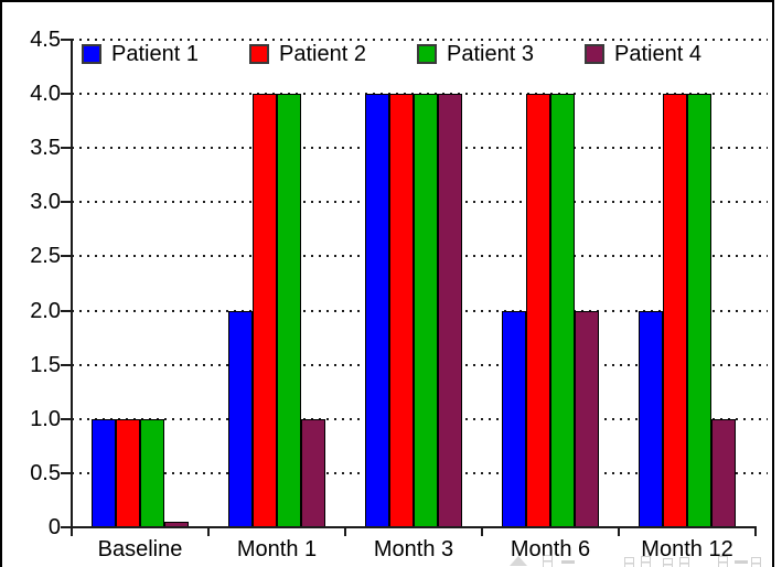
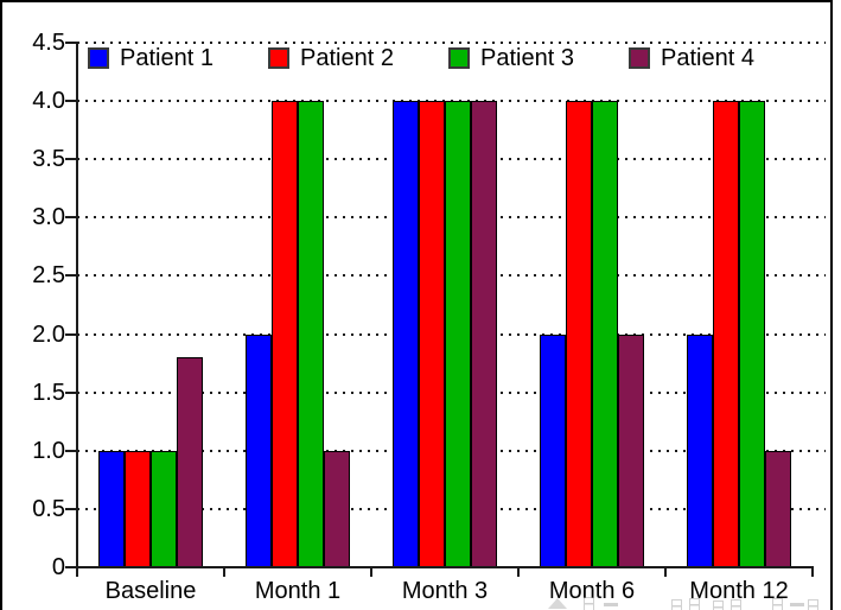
Patient 4/Baseline: 0.1 -> 1.8
